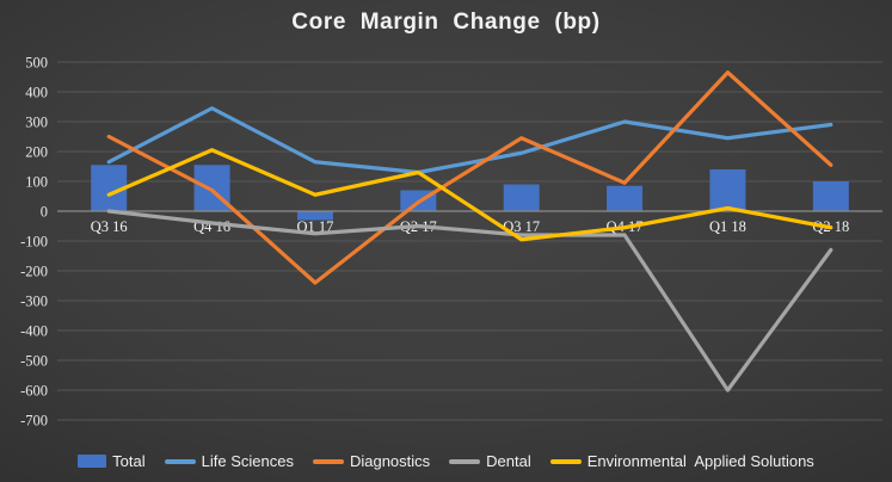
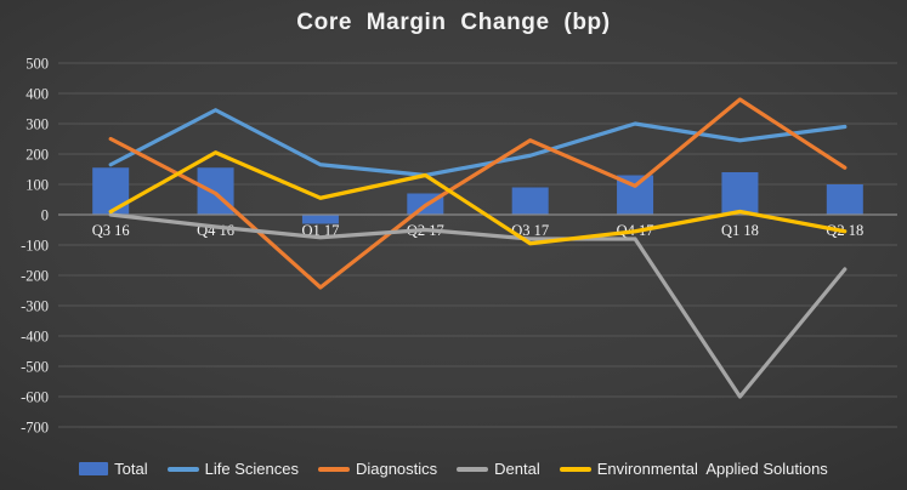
Environmental Applied Solutions/Q3 16: 60 -> 10
Total/Q4 17: 80 -> 130
Diagnostics/Q1 18: 460 -> 380
Dental/Q2 18: -130 -> -180
